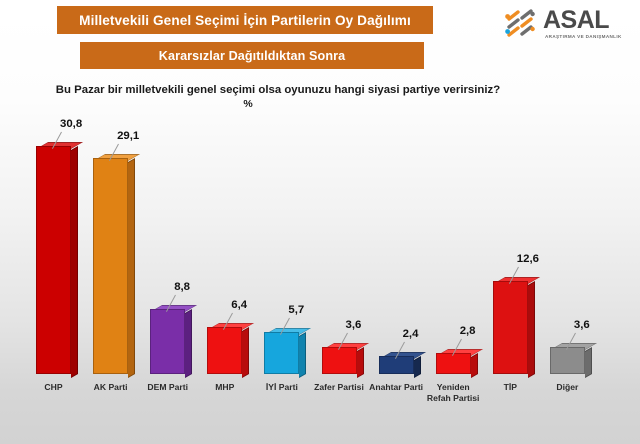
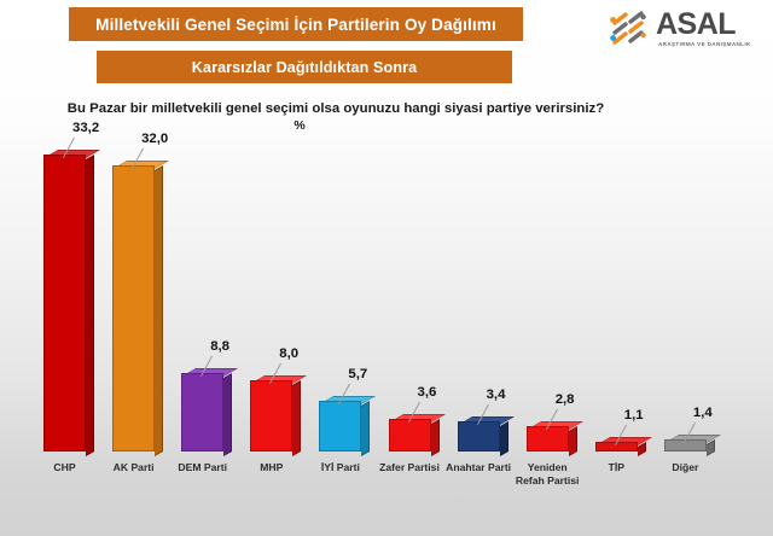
CHP: 30,8 -> 33,2
AK Parti: 29,1 -> 32,0
MHP: 6,4 -> 8,0
Anahtar Parti: 2,4 -> 3,4
TİP: 12,6 -> 1,1
Diğer: 3,6 -> 1,4
